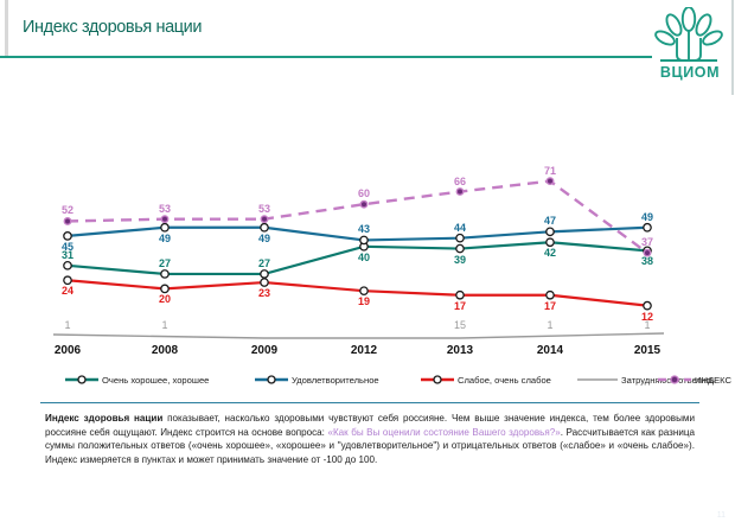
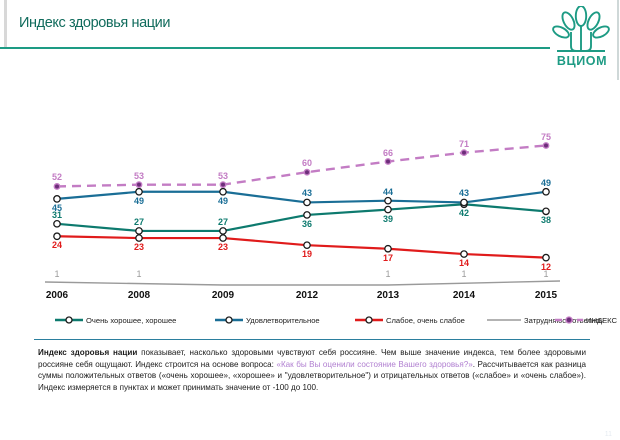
Слабое, очень слабое/2008: 20 -> 23
Очень хорошее, хорошее/2012: 40 -> 36
Затрудняюсь ответить/2013: 15 -> 1
Удовлетворительное/2014: 47 -> 43
Слабое, очень слабое/2014: 17 -> 14
ИНДЕКС/2015: 37 -> 75
